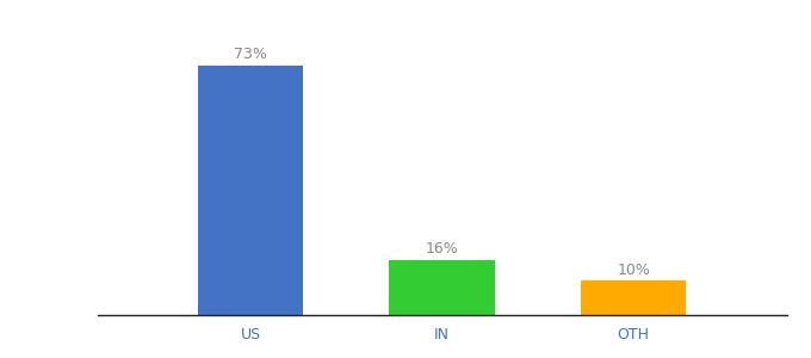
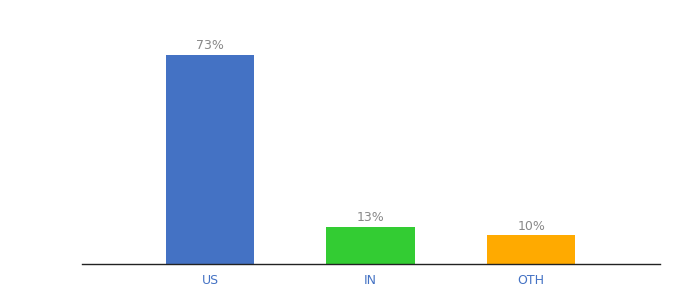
IN: 16% -> 13%
